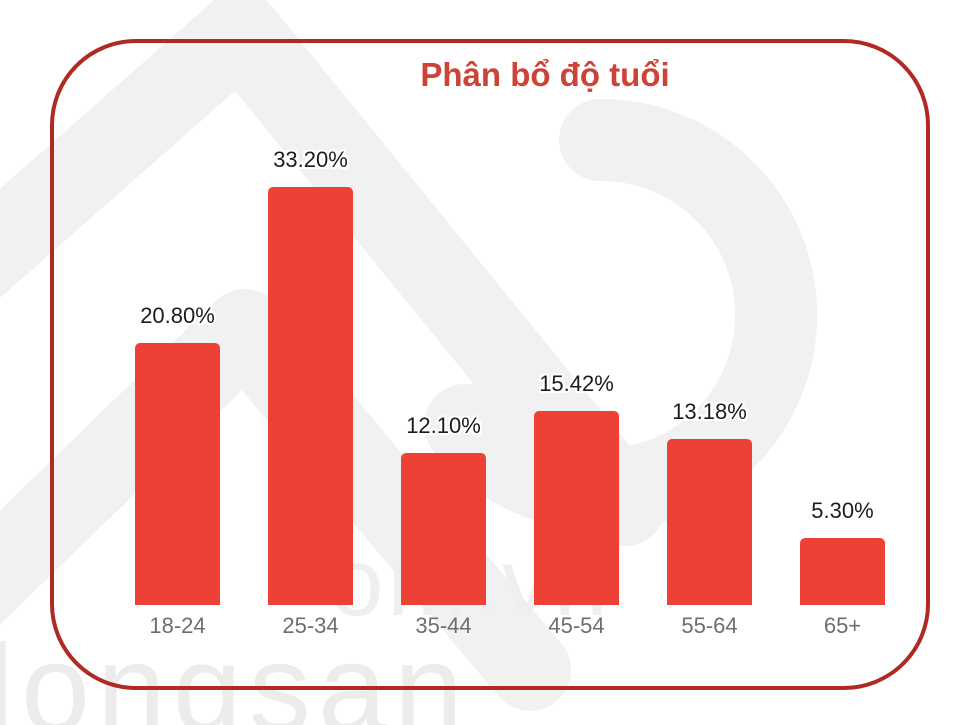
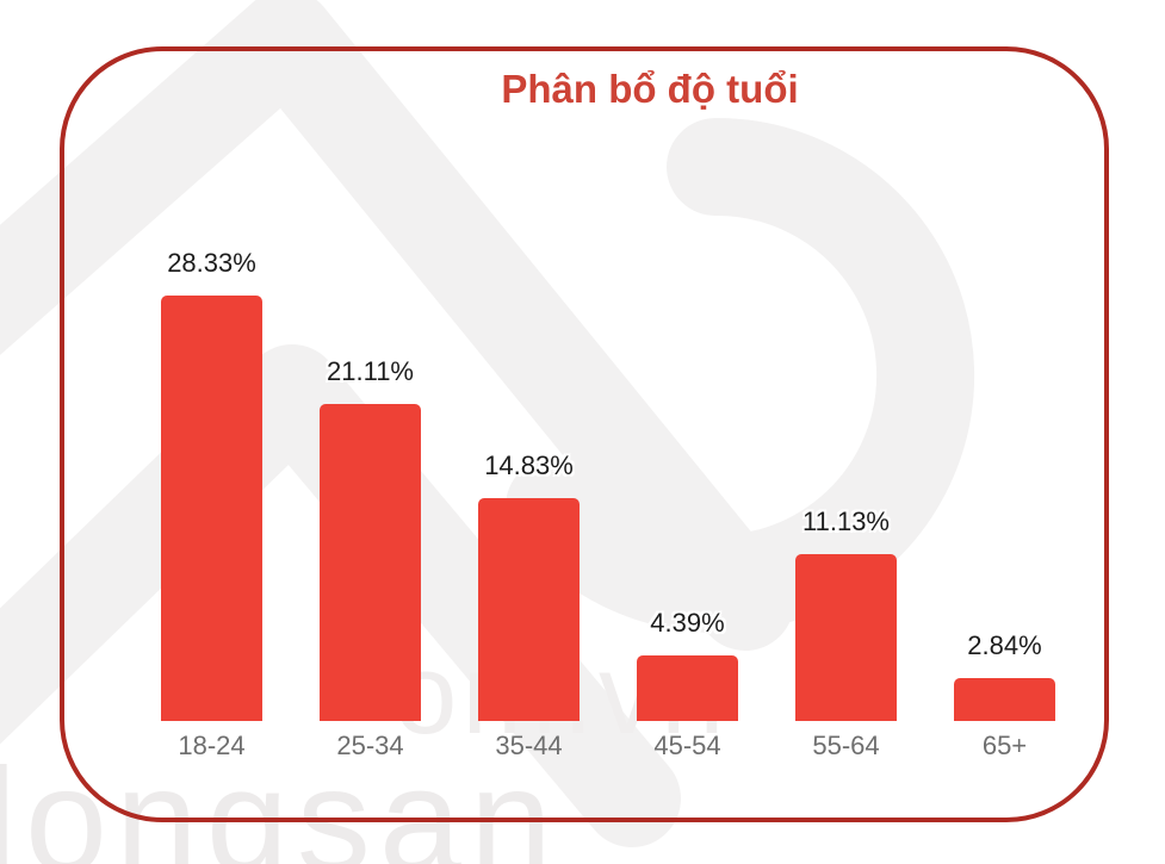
18-24: 20.80% -> 28.33%
25-34: 33.20% -> 21.11%
35-44: 12.10% -> 14.83%
45-54: 15.42% -> 4.39%
55-64: 13.18% -> 11.13%
65+: 5.30% -> 2.84%
